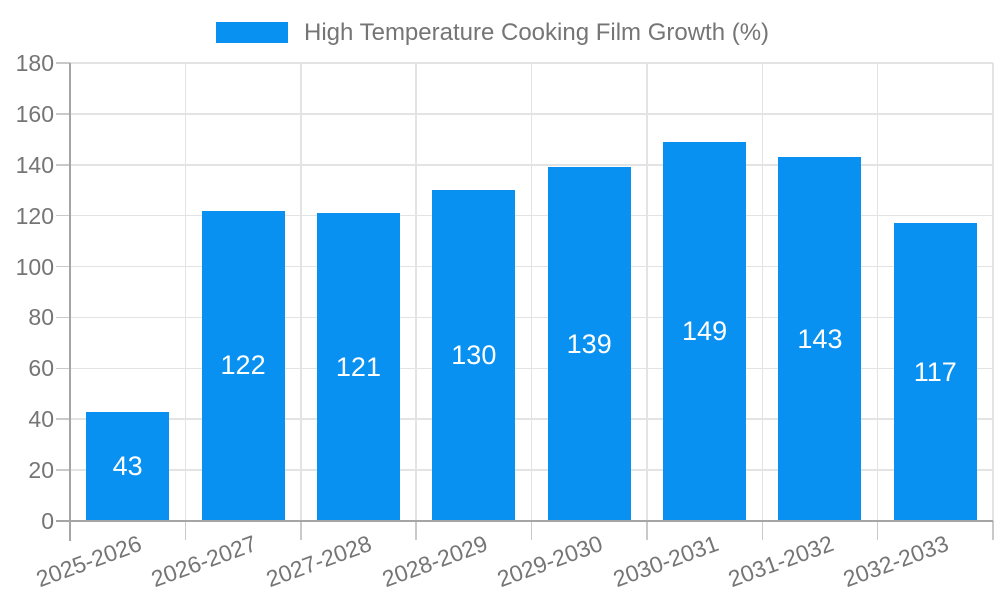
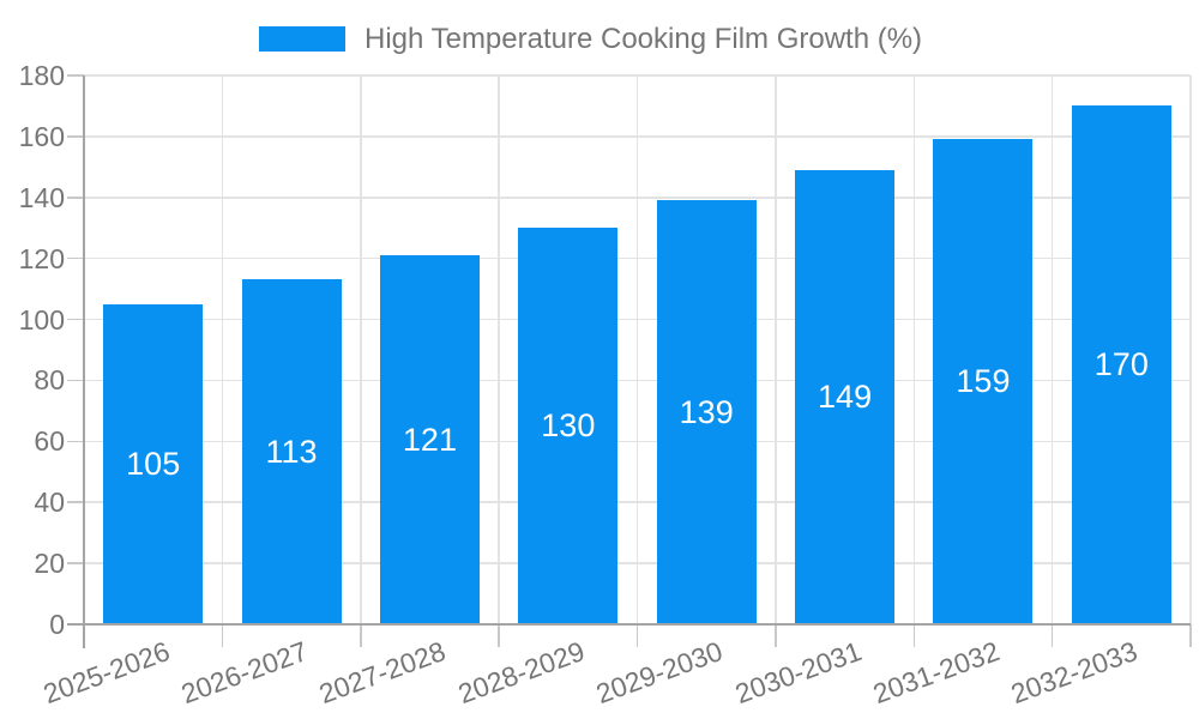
2025-2026: 43 -> 105
2026-2027: 122 -> 113
2031-2032: 143 -> 159
2032-2033: 117 -> 170
